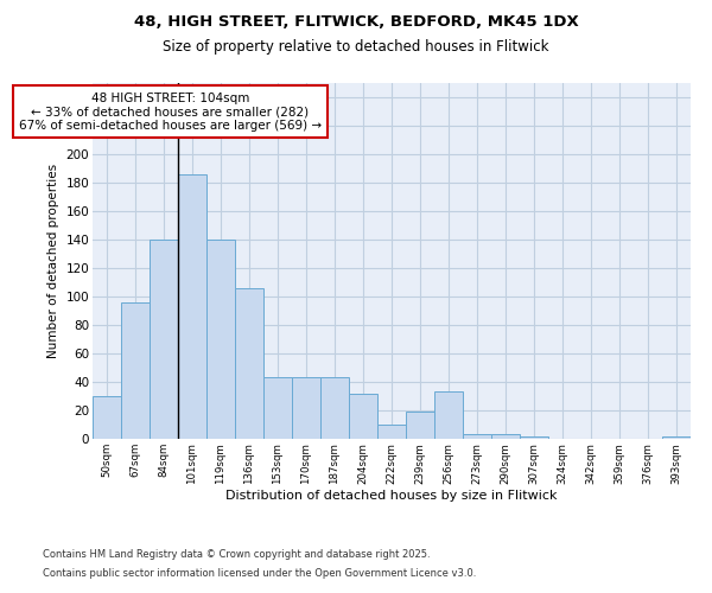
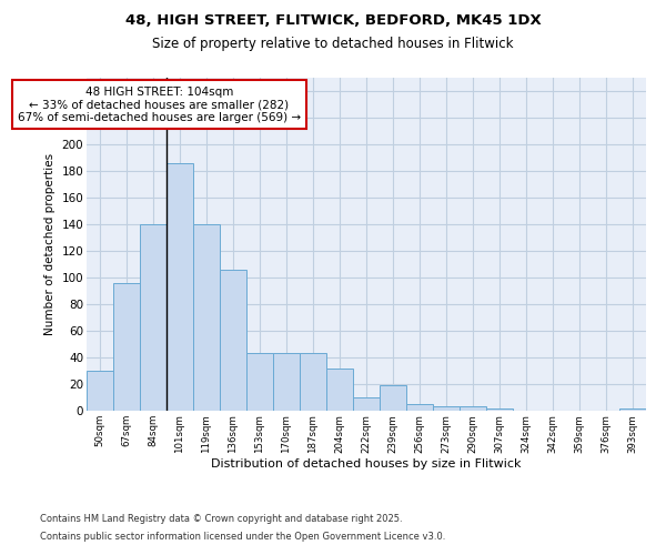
256sqm: 33 -> 5
